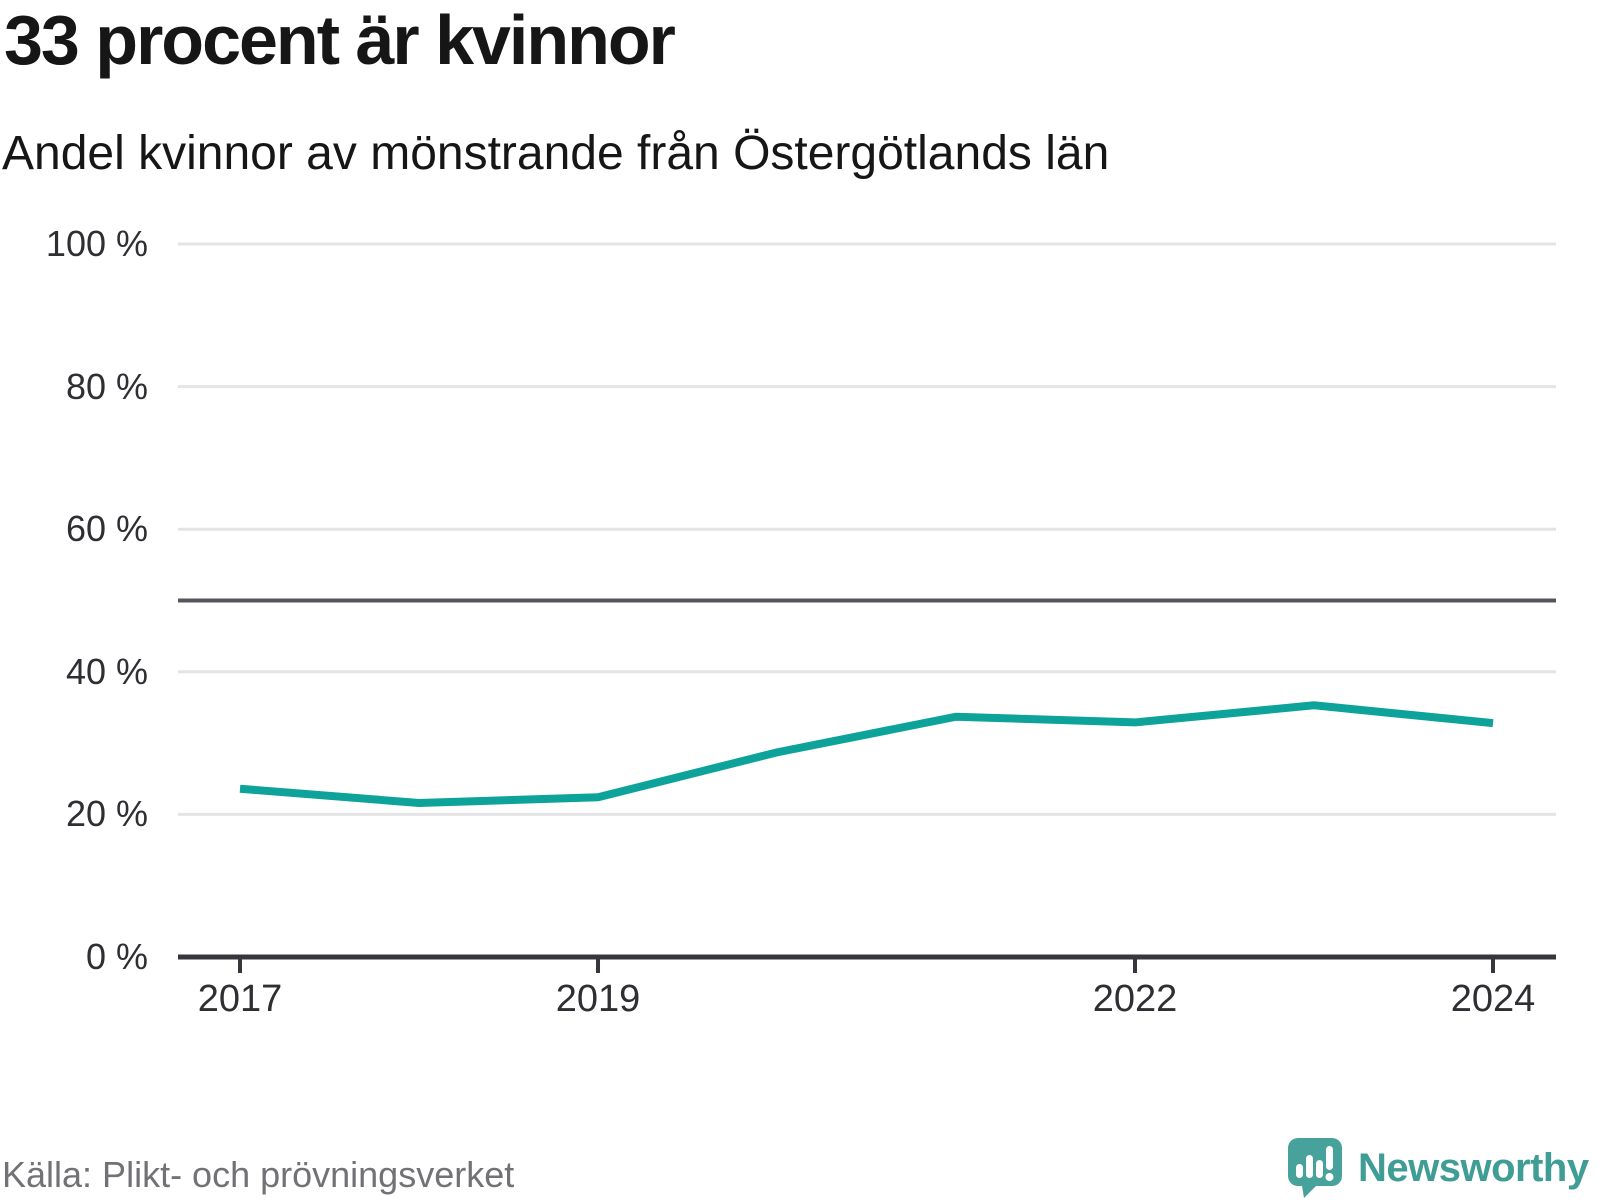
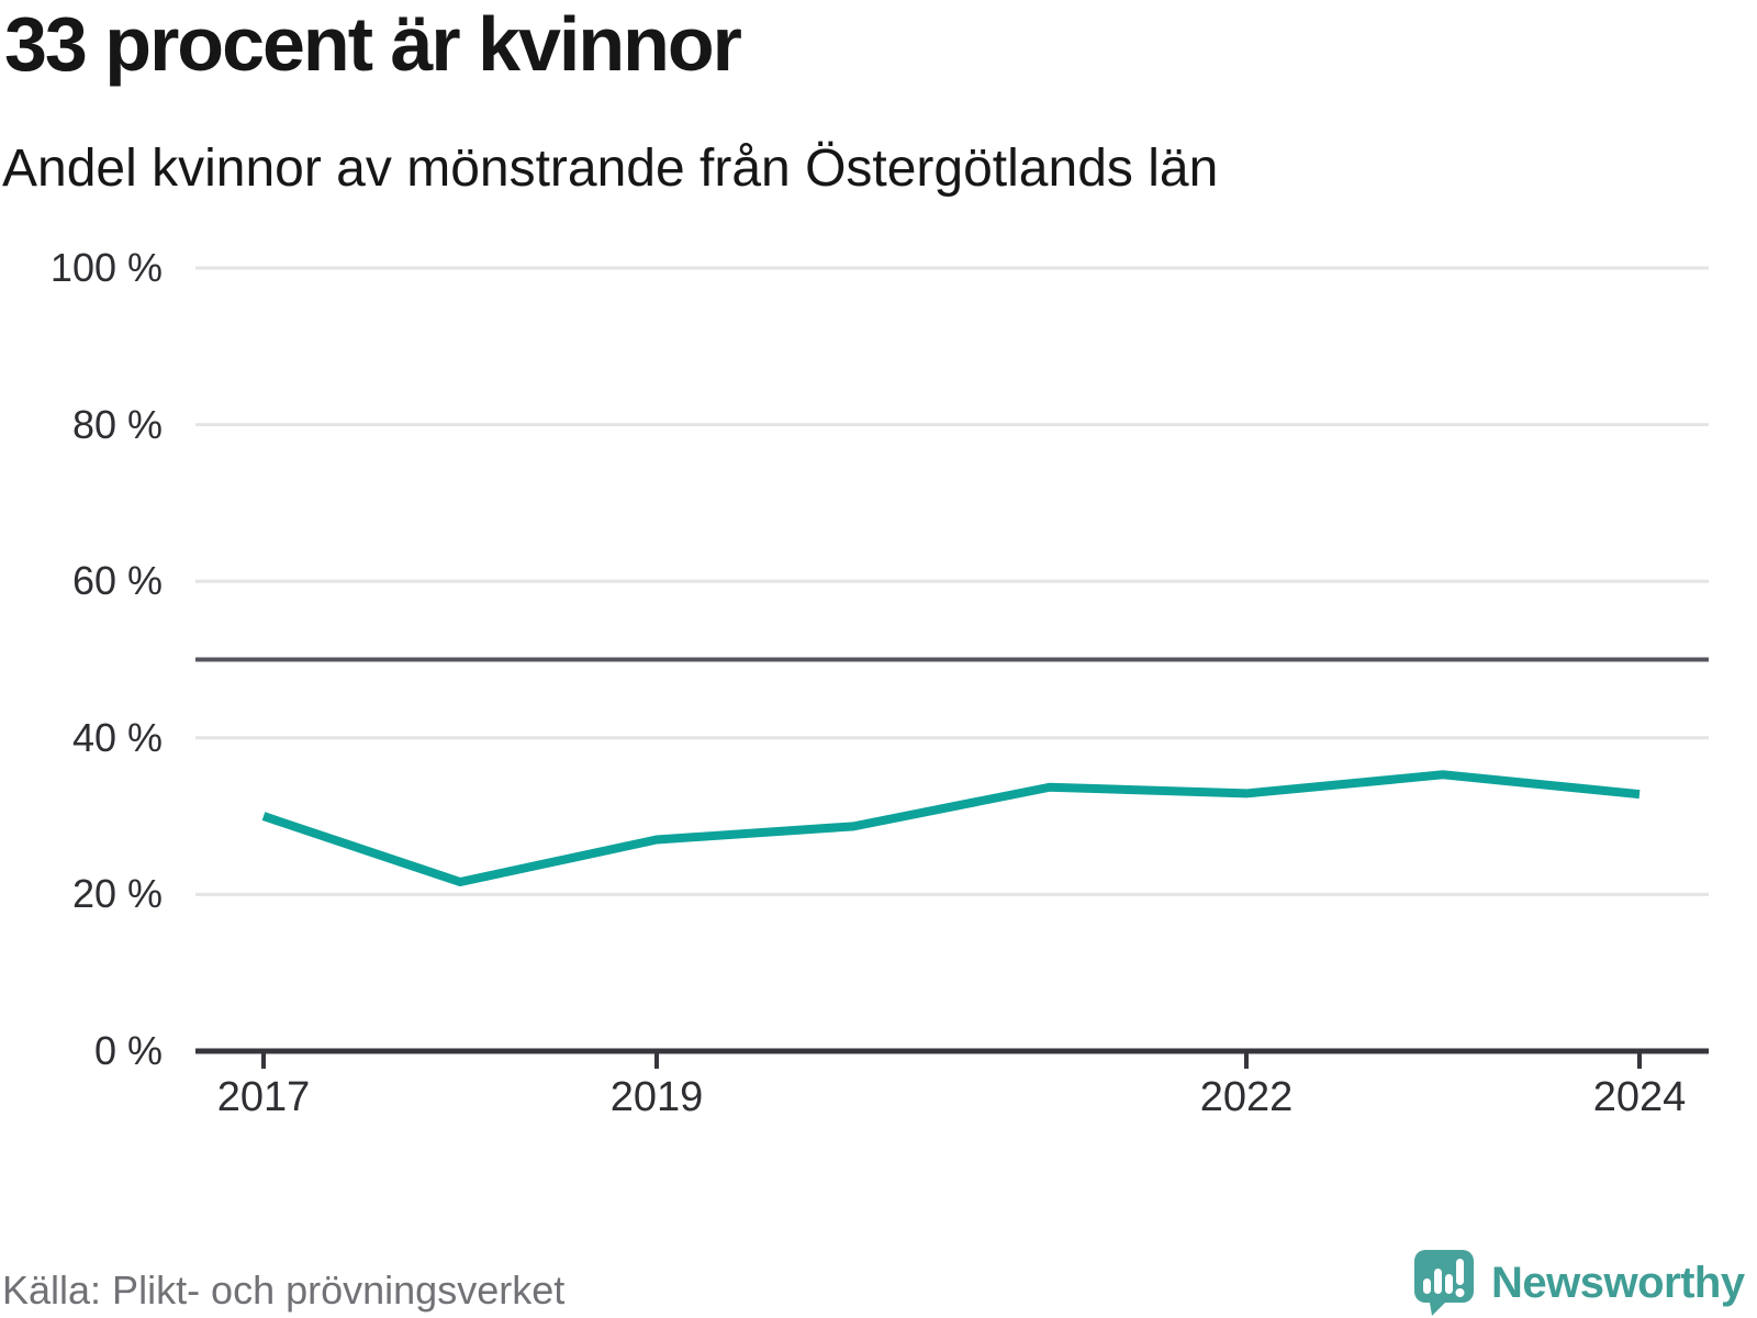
2017: 24% -> 30%
2019: 22% -> 27%
